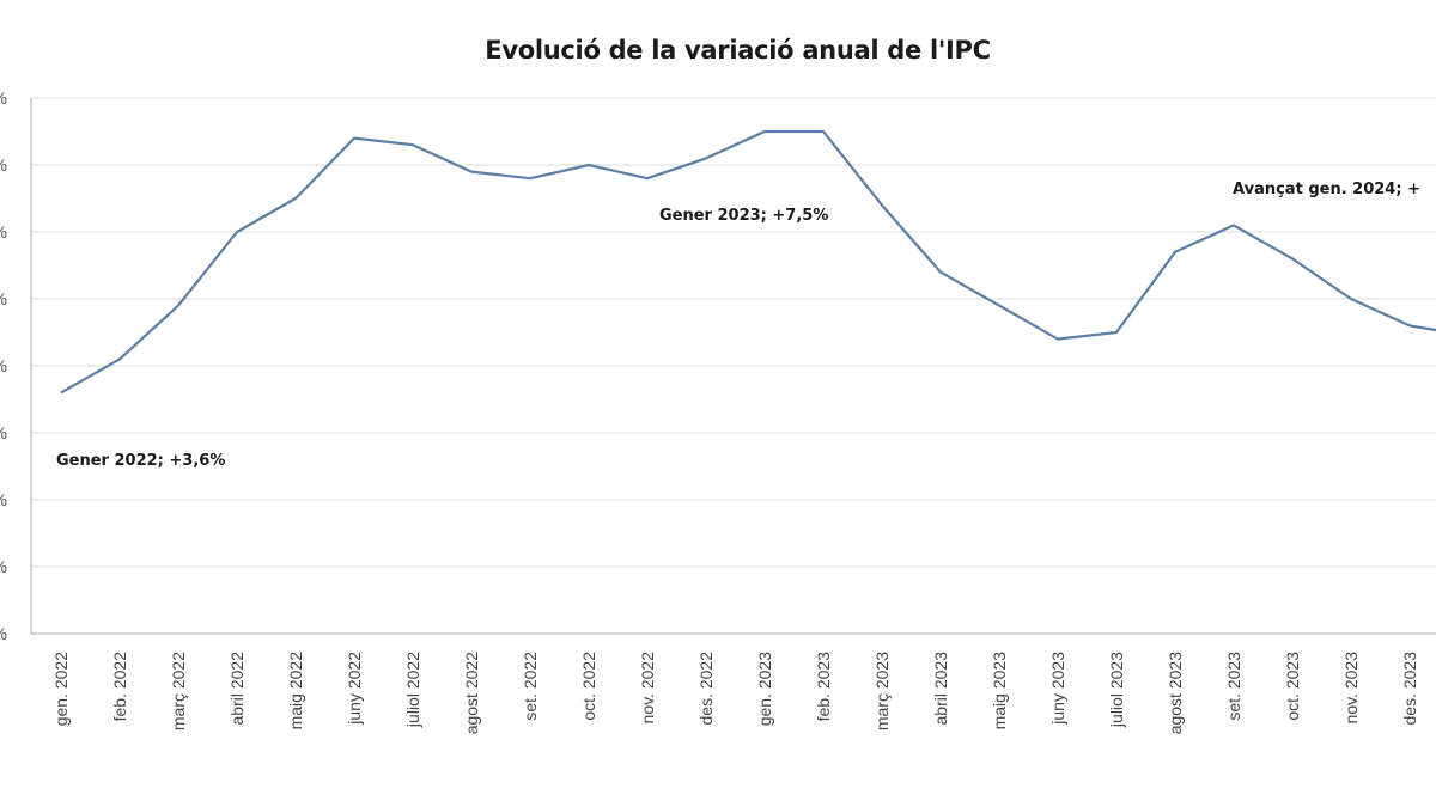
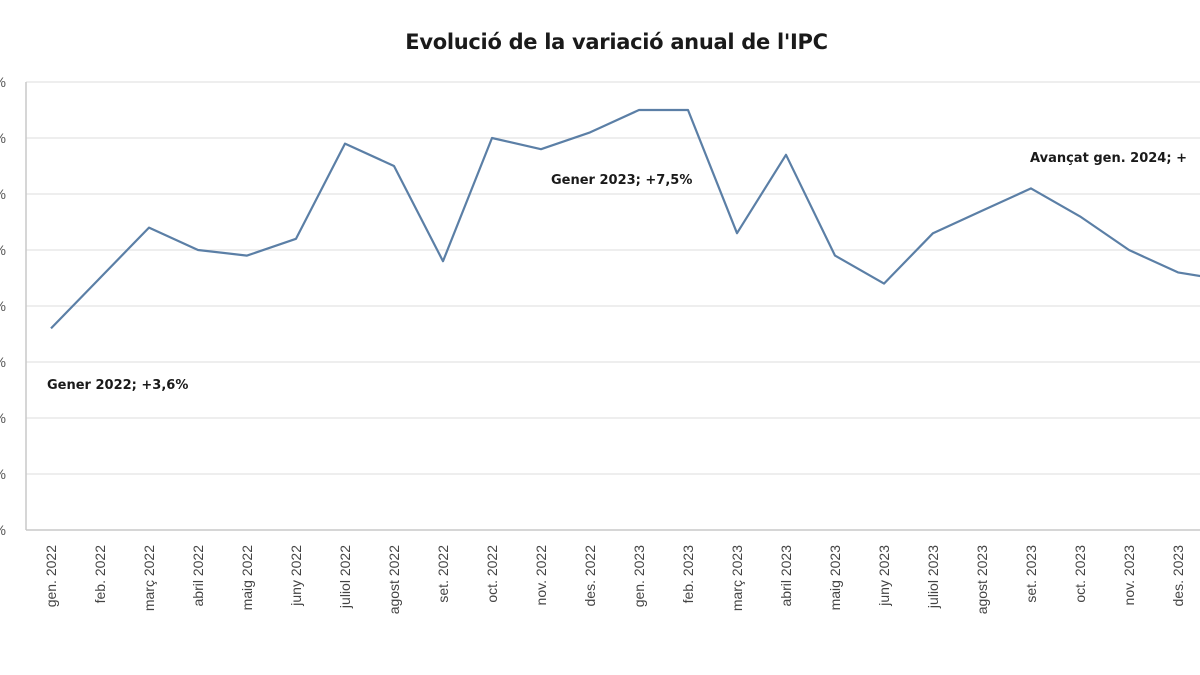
feb. 2022: 4.1% -> 4.5%
març 2022: 4.9% -> 5.4%
abril 2022: 6.0% -> 5.0%
maig 2022: 6.5% -> 4.9%
juny 2022: 7.4% -> 5.2%
juliol 2022: 7.3% -> 6.9%
agost 2022: 6.9% -> 6.5%
set. 2022: 6.8% -> 4.8%
març 2023: 6.4% -> 5.3%
abril 2023: 5.4% -> 6.7%
juliol 2023: 4.5% -> 5.3%
